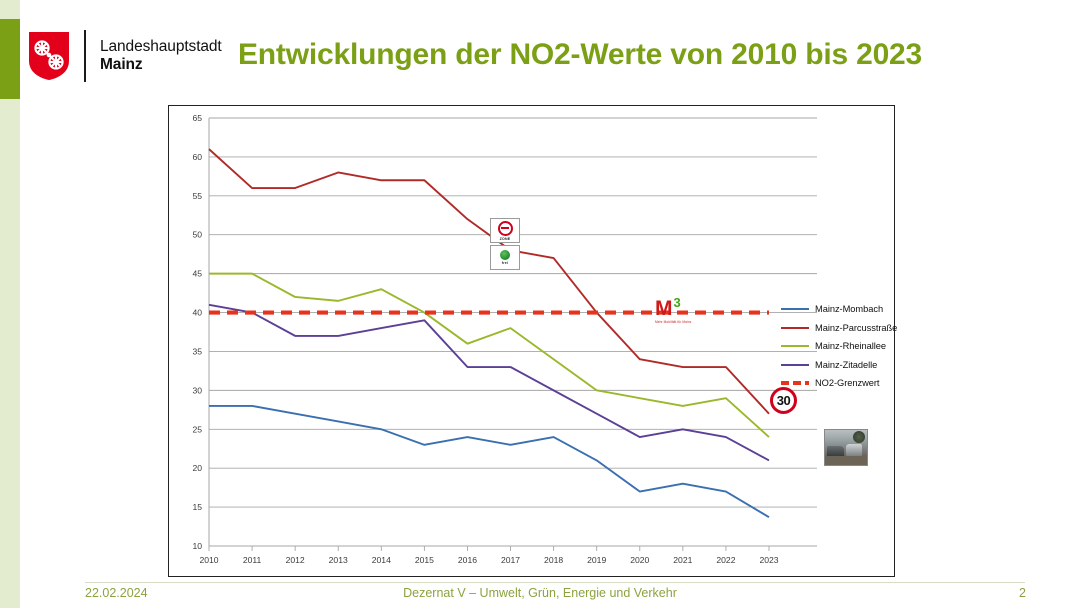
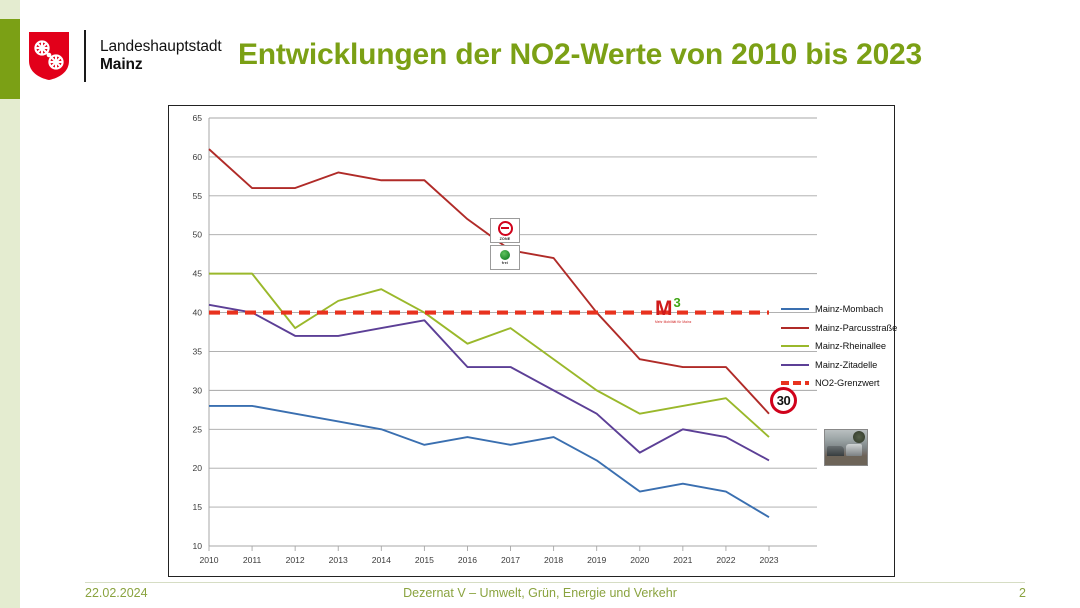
Mainz-Rheinallee/2012: 42 -> 38
Mainz-Rheinallee/2020: 29 -> 27
Mainz-Zitadelle/2020: 24 -> 22
